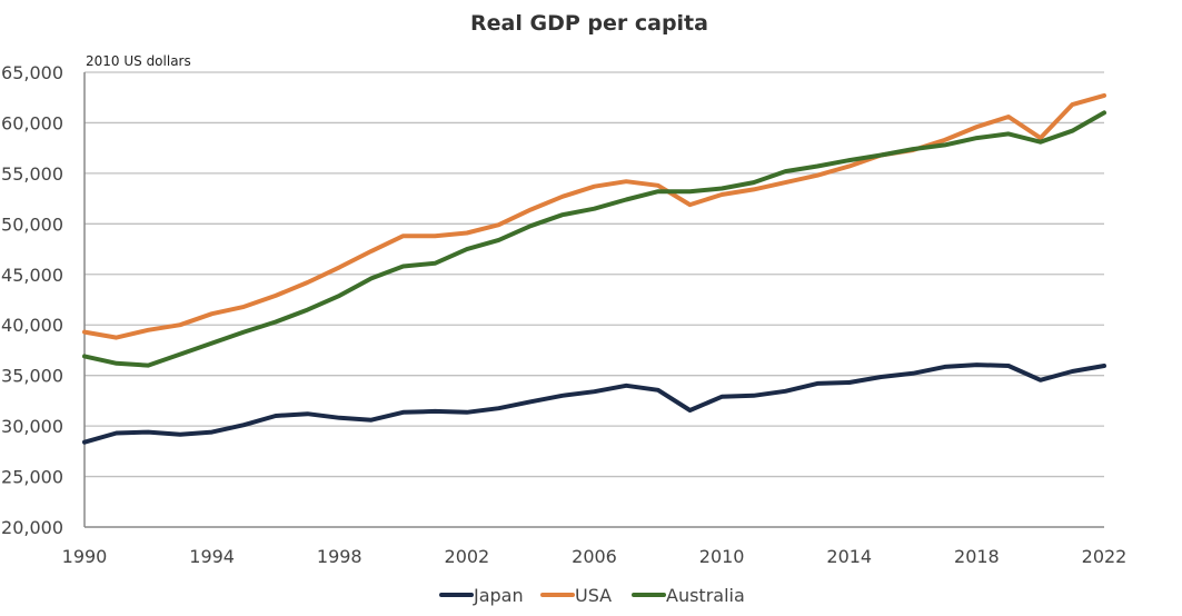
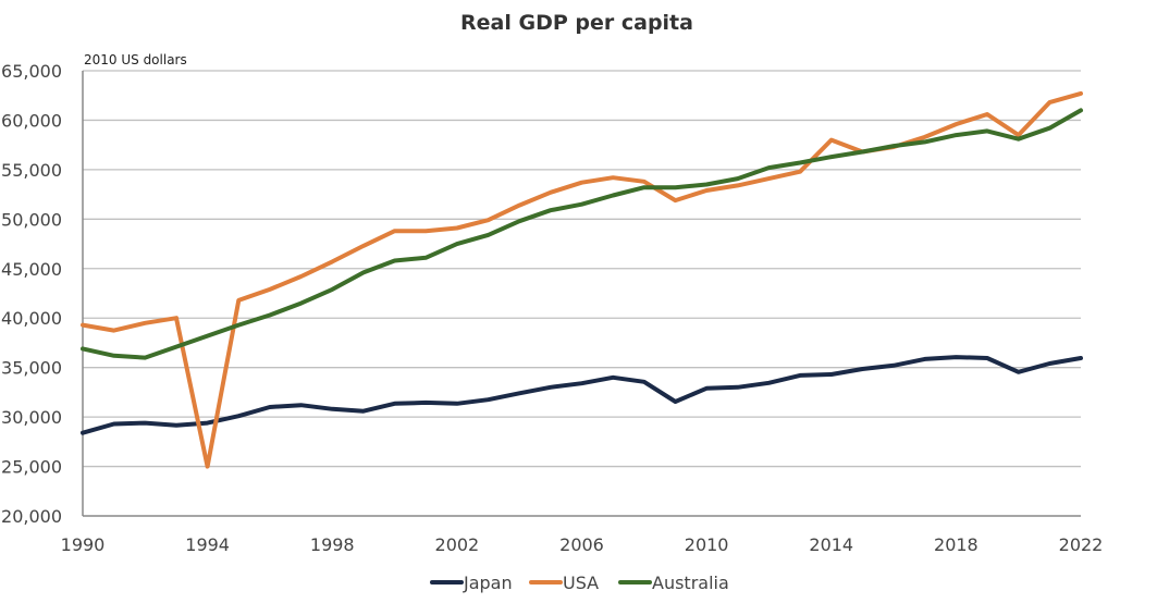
USA/1994: 41000 -> 25000
USA/2014: 56000 -> 58000
